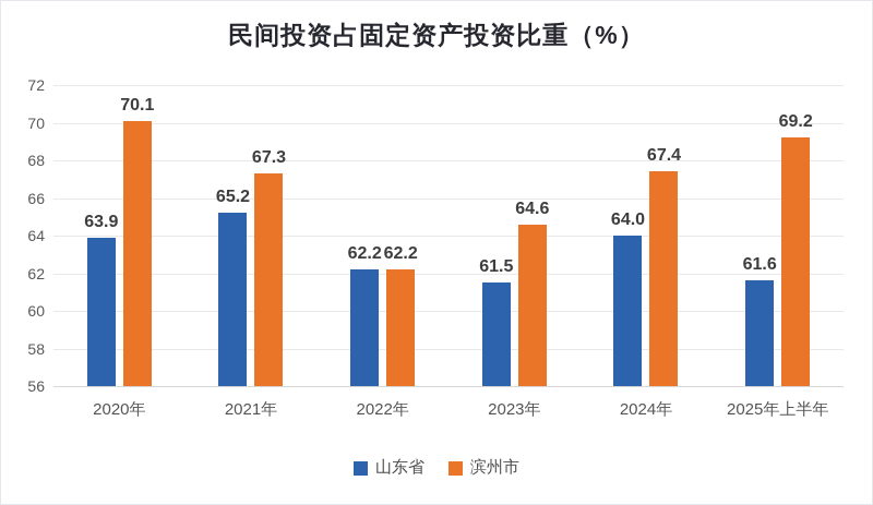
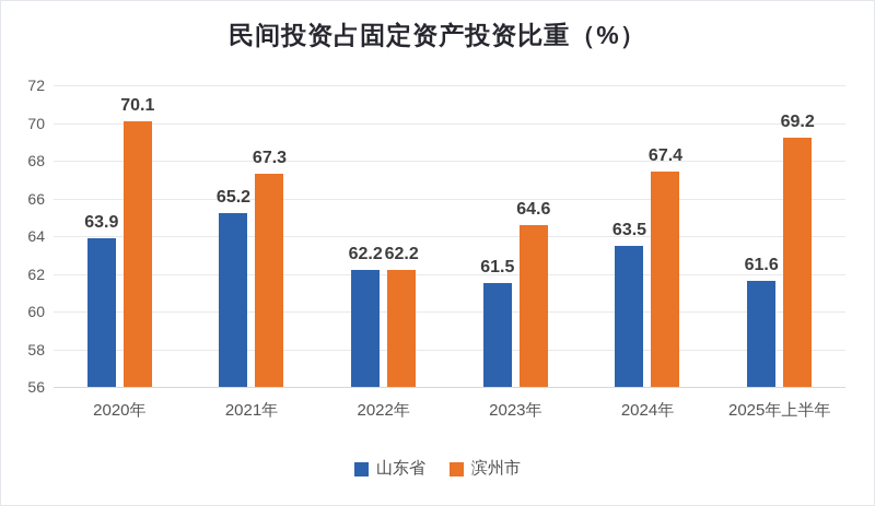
山东省/2024年: 64.0 -> 63.5
